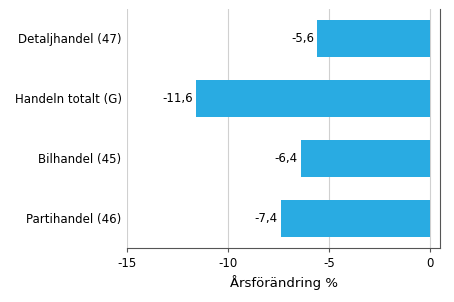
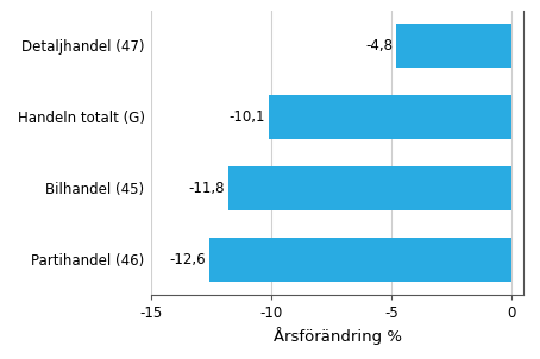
Detaljhandel (47): -5,6 -> -4,8
Handeln totalt (G): -11,6 -> -10,1
Bilhandel (45): -6,4 -> -11,8
Partihandel (46): -7,4 -> -12,6
